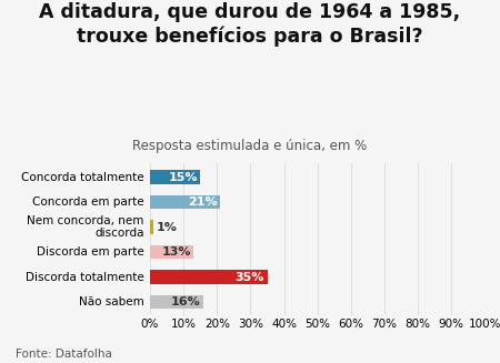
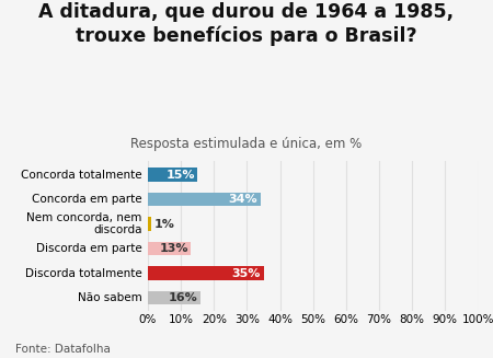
Concorda em parte: 21% -> 34%
